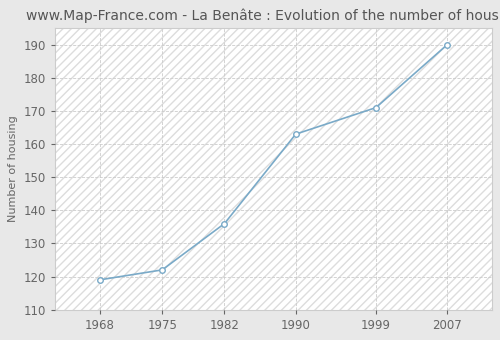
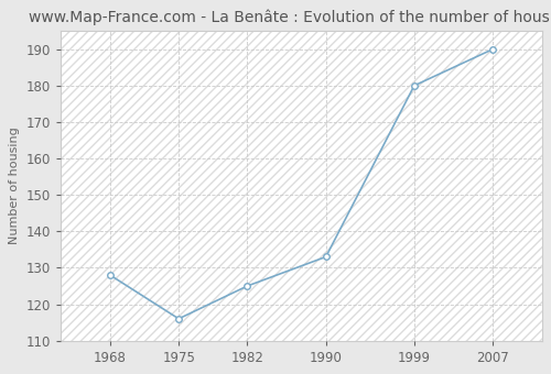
1968: 119 -> 128
1975: 122 -> 116
1982: 136 -> 125
1990: 163 -> 133
1999: 171 -> 180
